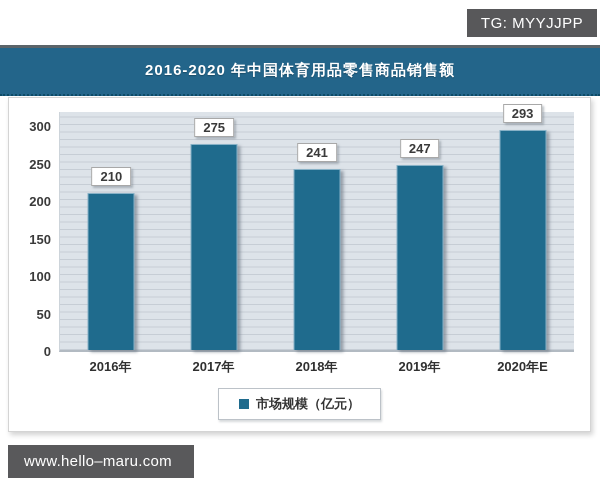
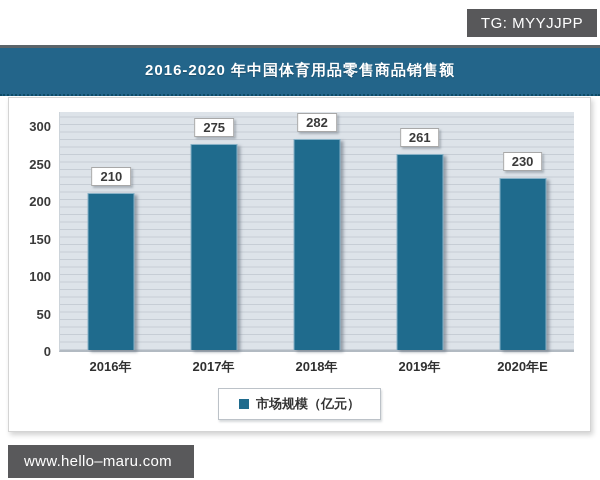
2018年: 241 -> 282
2019年: 247 -> 261
2020年E: 293 -> 230
